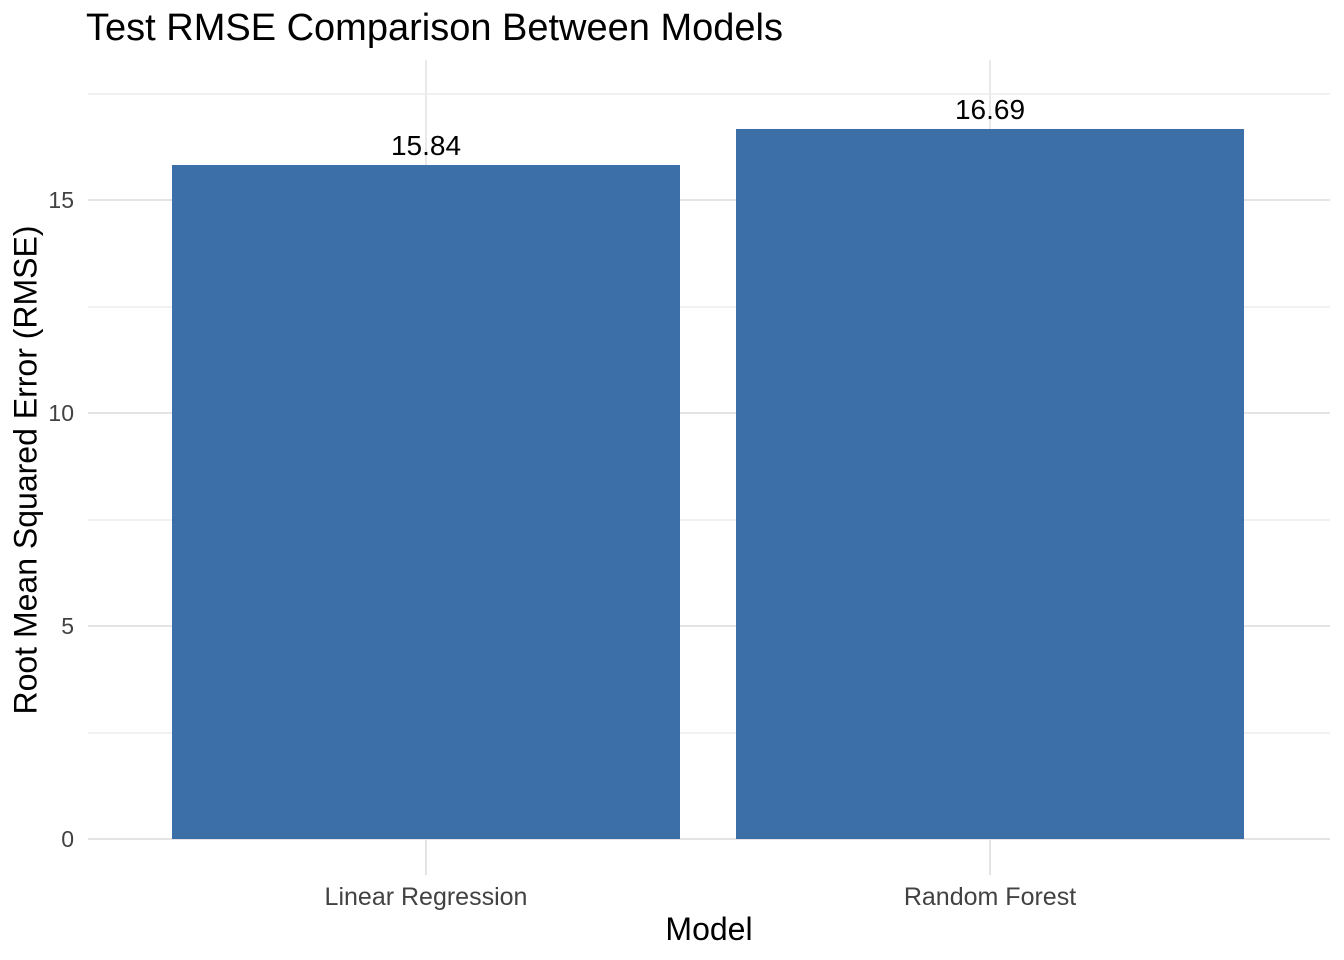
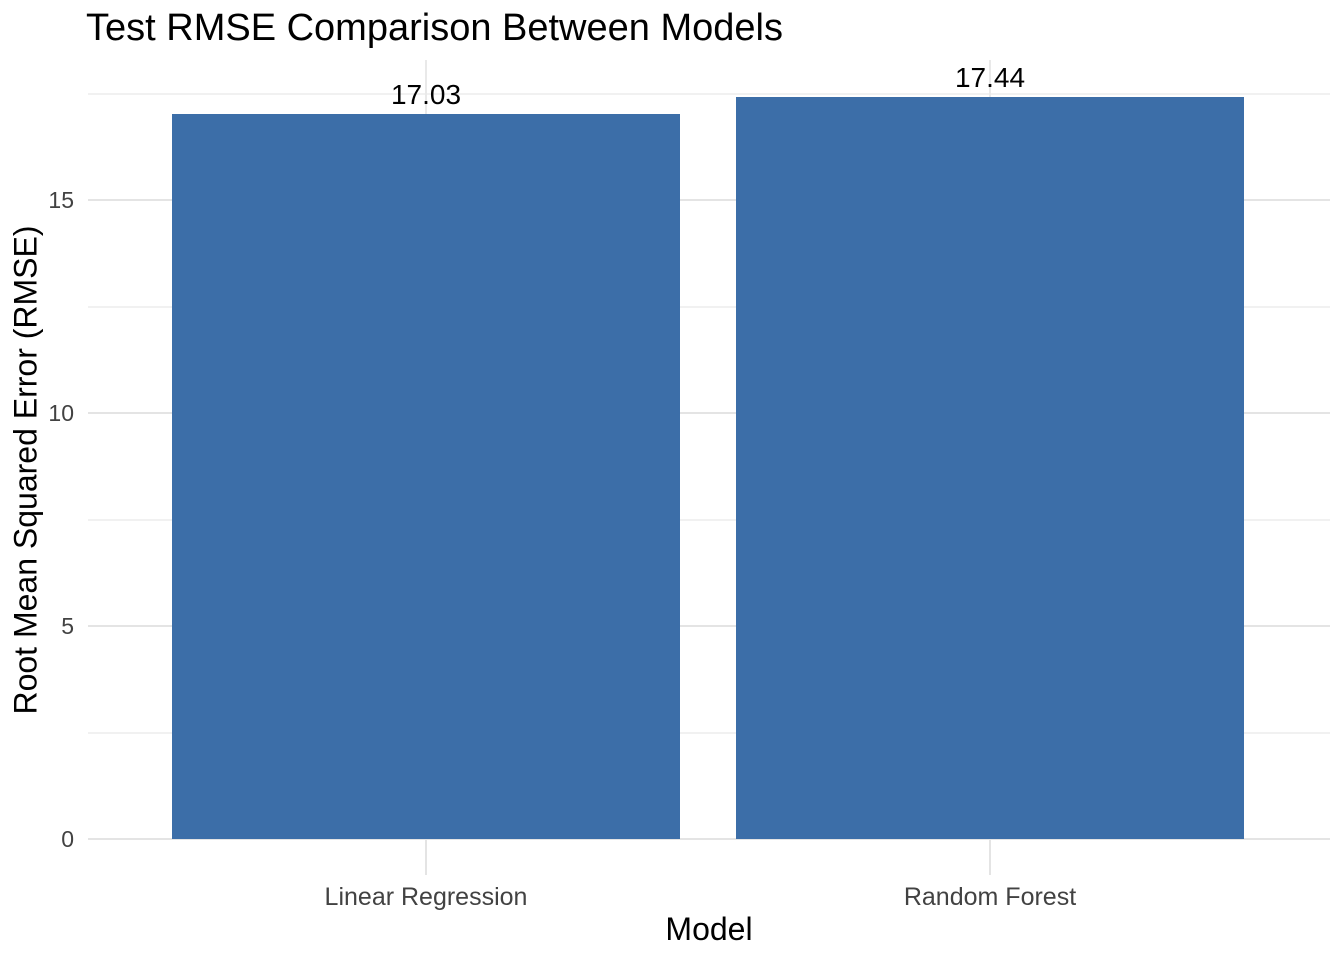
Linear Regression: 15.84 -> 17.03
Random Forest: 16.69 -> 17.44
